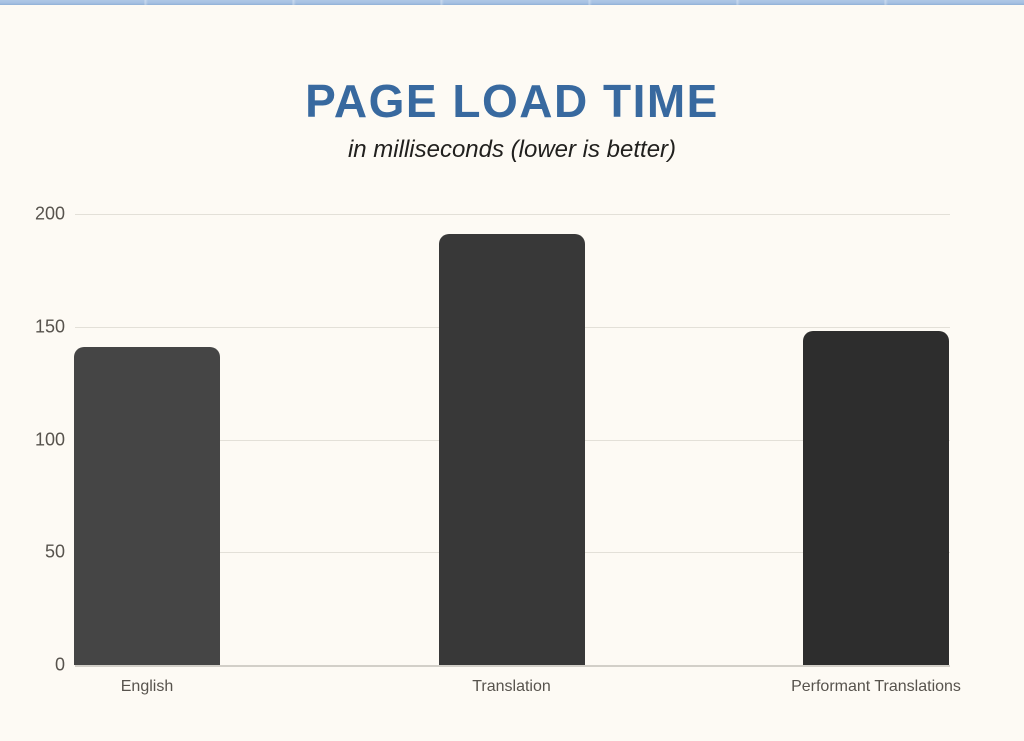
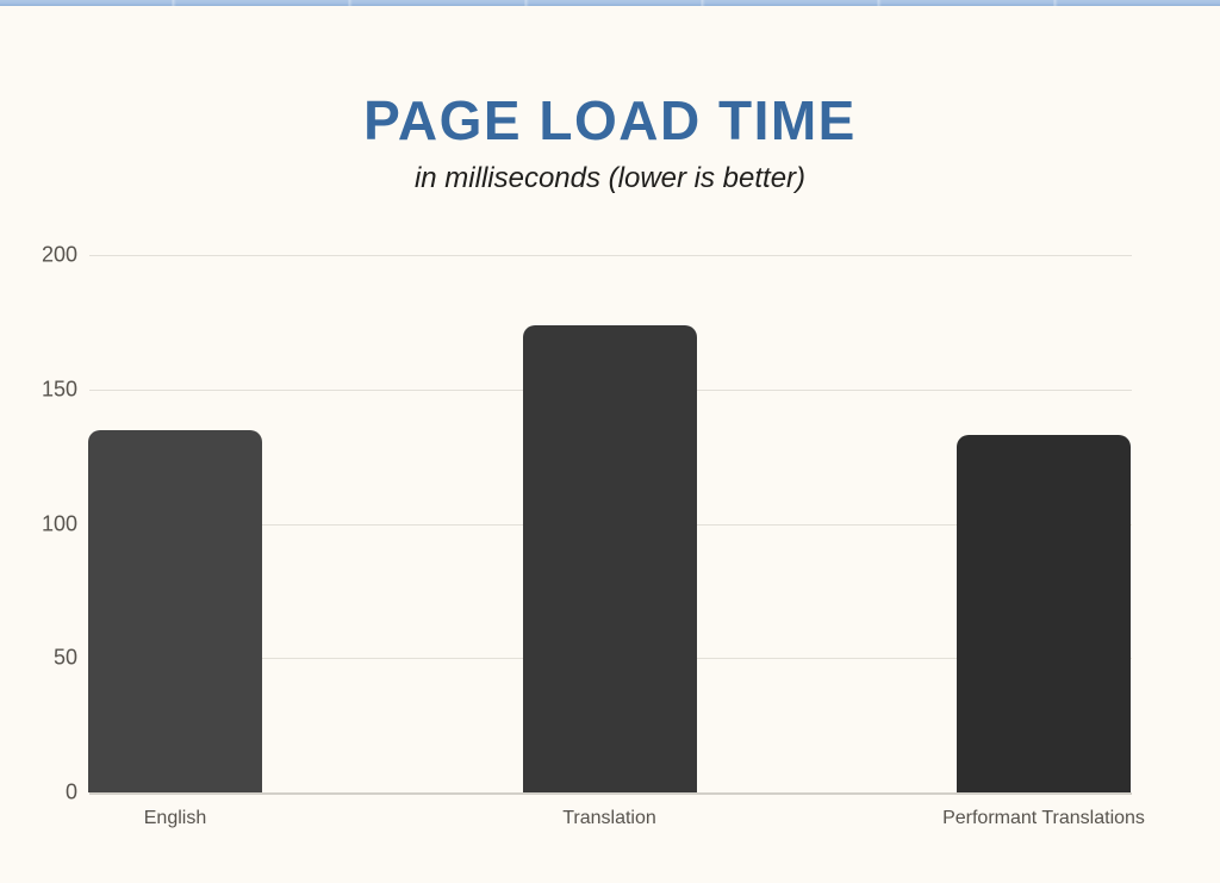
English: 141 -> 135
Translation: 191 -> 174
Performant Translations: 148 -> 133
